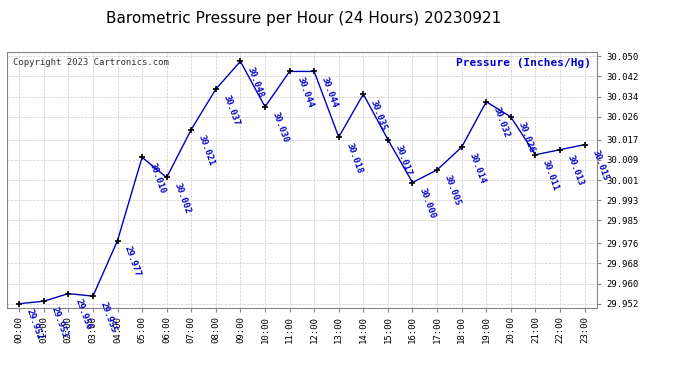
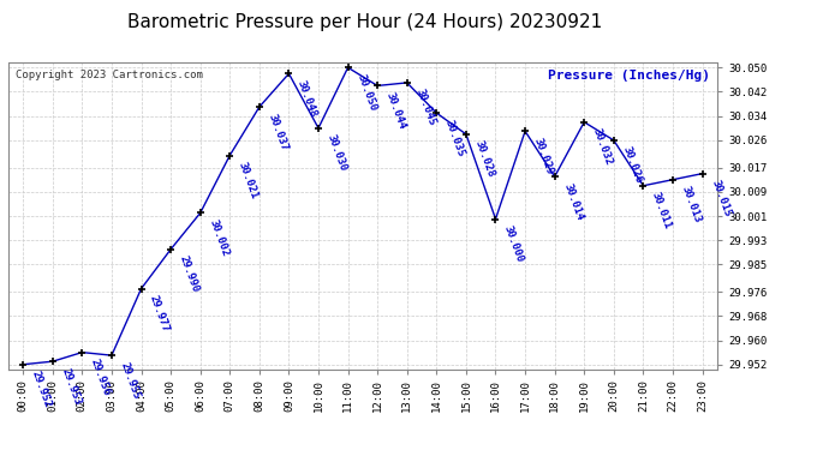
05:00: 30.010 -> 29.990
11:00: 30.044 -> 30.050
13:00: 30.018 -> 30.045
15:00: 30.017 -> 30.028
17:00: 30.005 -> 30.029
